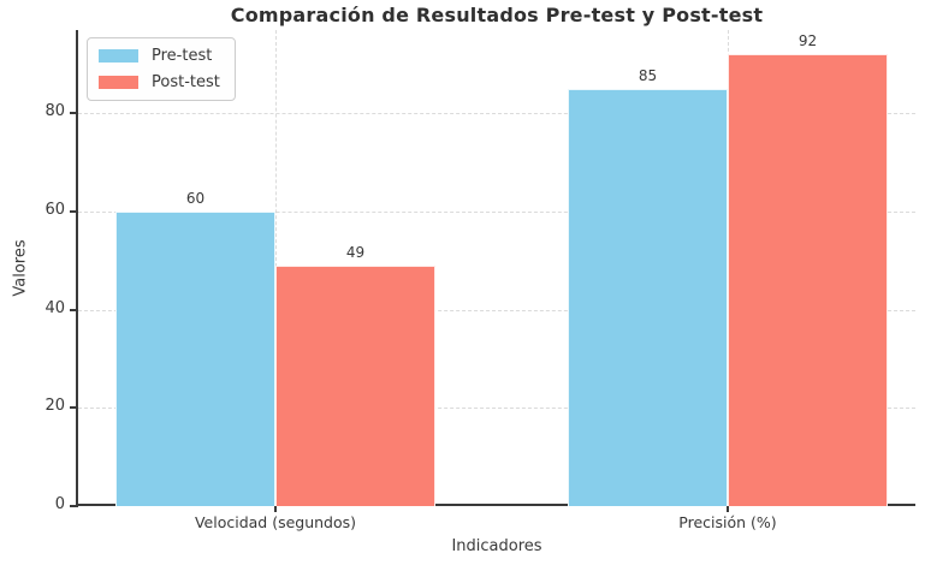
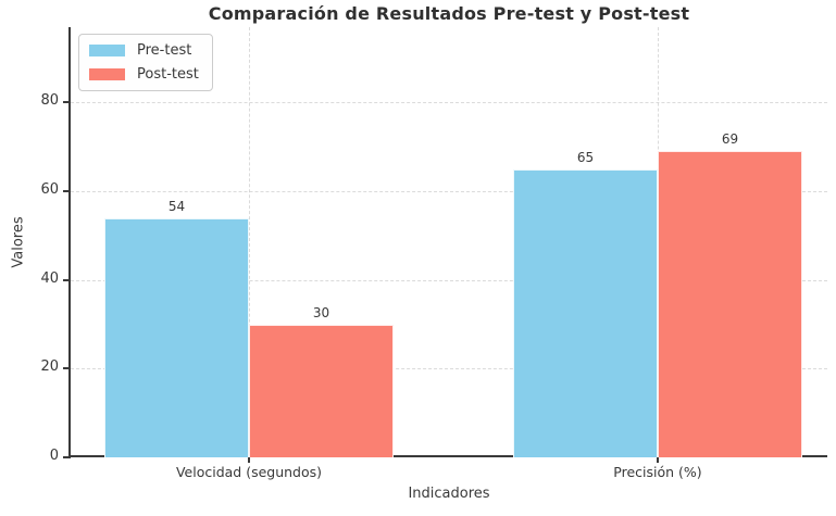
Pre-test/Velocidad (segundos): 60 -> 54
Post-test/Velocidad (segundos): 49 -> 30
Pre-test/Precisión (%): 85 -> 65
Post-test/Precisión (%): 92 -> 69
